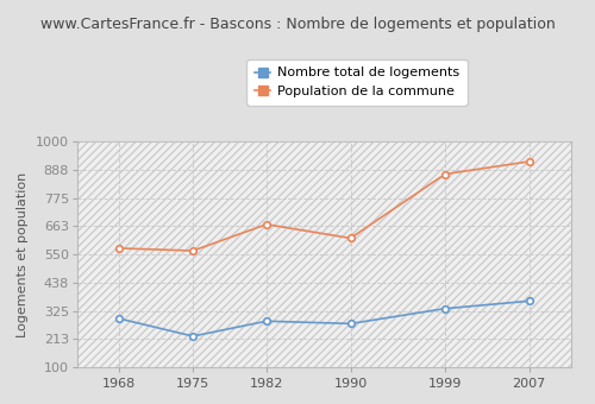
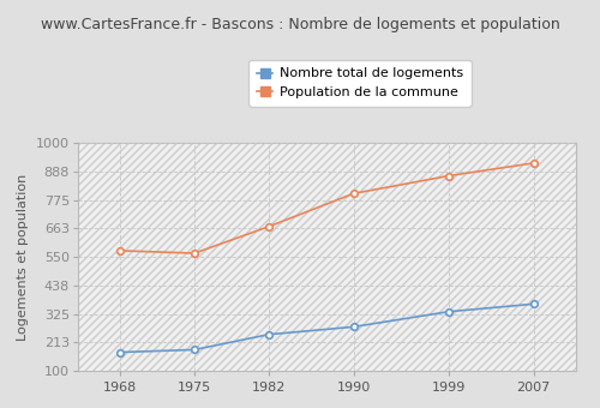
Nombre total de logements/1968: 295 -> 175
Nombre total de logements/1975: 225 -> 185
Nombre total de logements/1982: 285 -> 245
Population de la commune/1990: 615 -> 800
